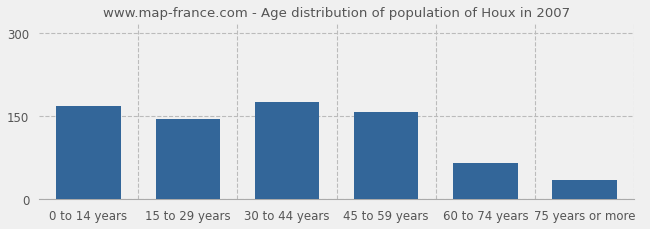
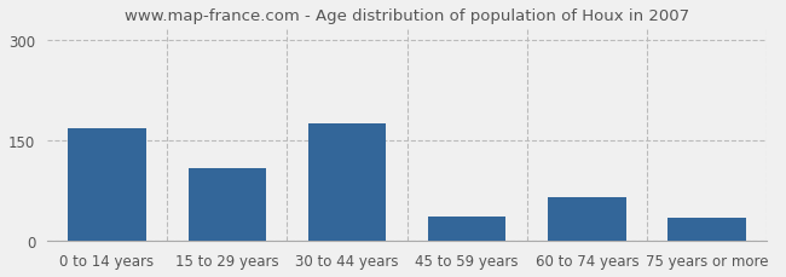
15 to 29 years: 144 -> 108
45 to 59 years: 157 -> 36
